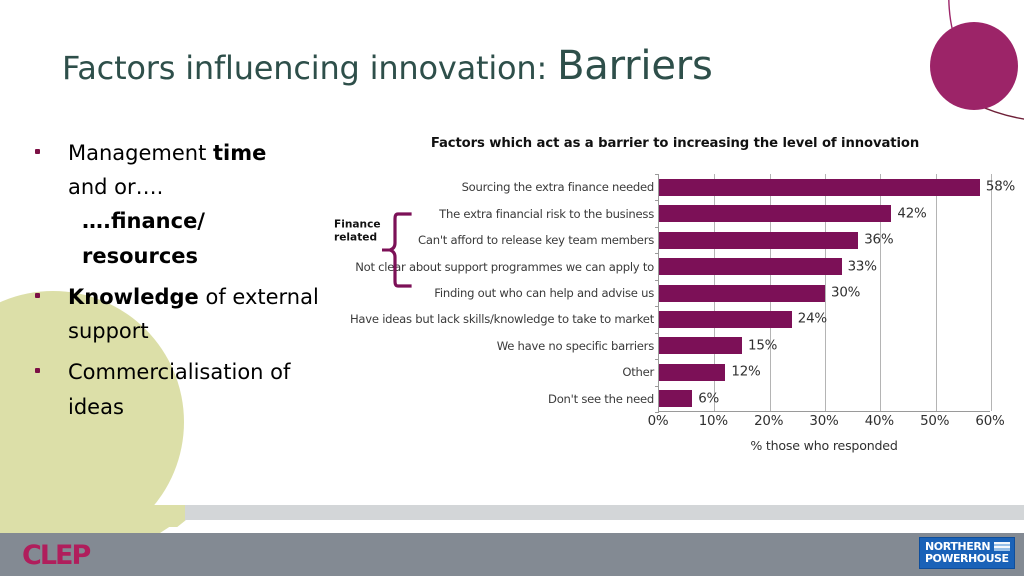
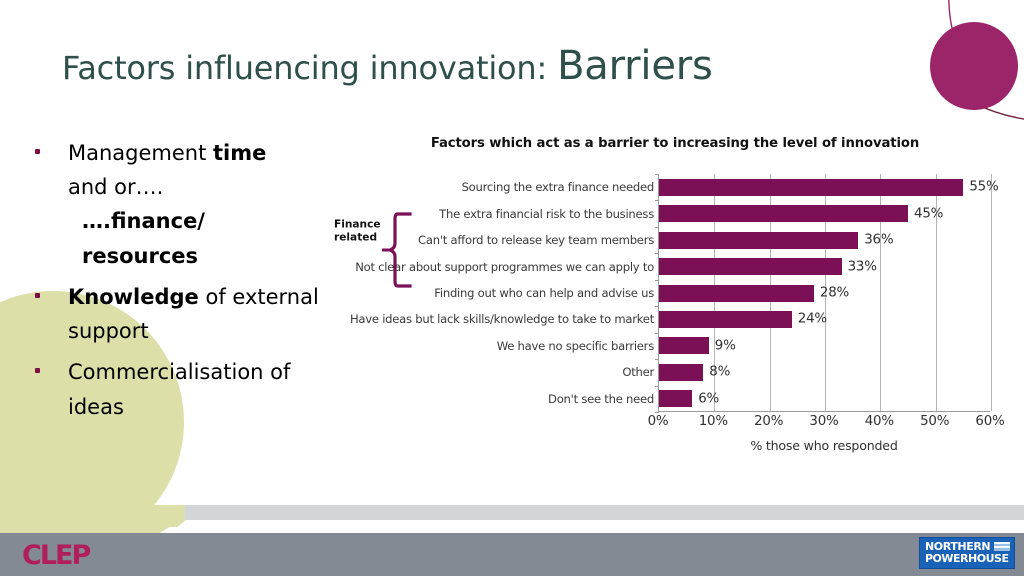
Sourcing the extra finance needed: 58% -> 55%
The extra financial risk to the business: 42% -> 45%
Finding out who can help and advise us: 30% -> 28%
We have no specific barriers: 15% -> 9%
Other: 12% -> 8%
